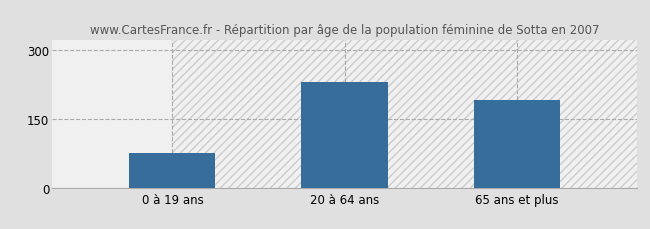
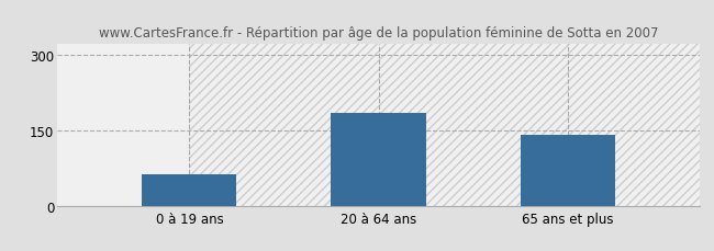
0 à 19 ans: 75 -> 62
20 à 64 ans: 230 -> 185
65 ans et plus: 190 -> 140
